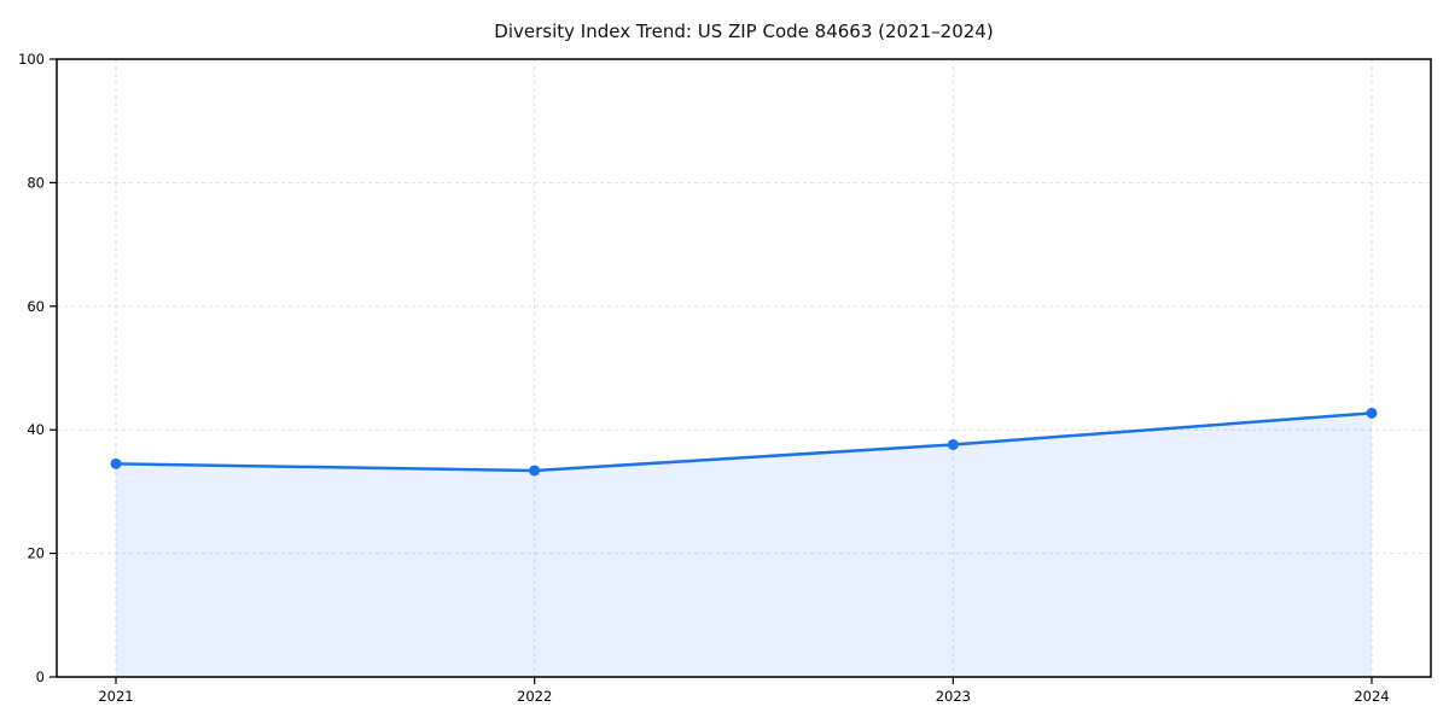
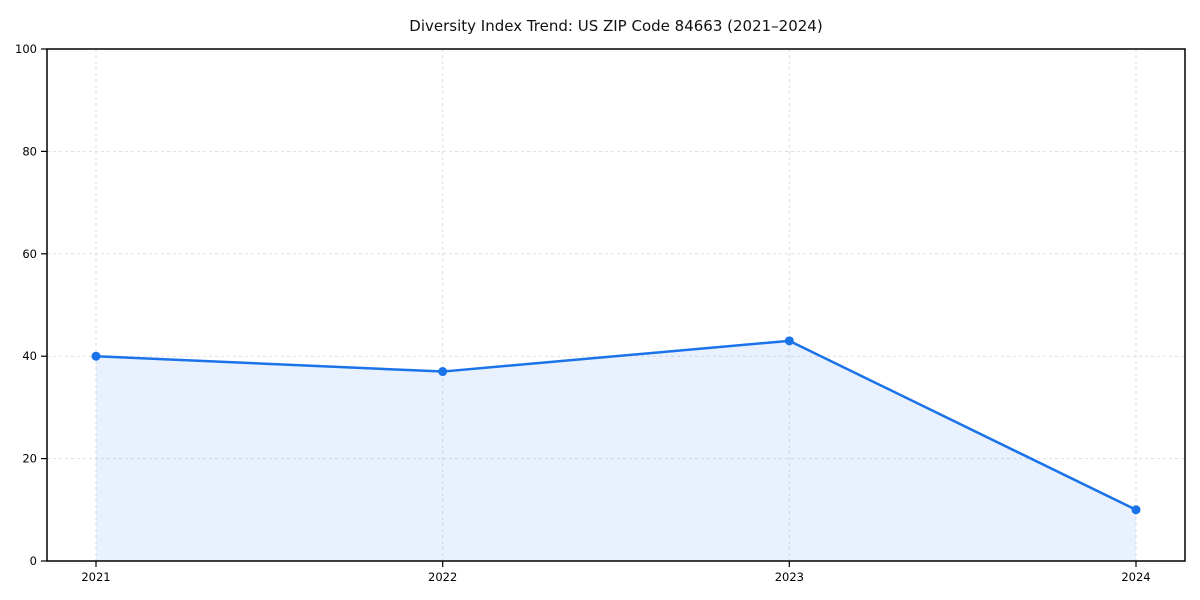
2021: 34 -> 40
2022: 33 -> 37
2023: 38 -> 43
2024: 43 -> 10
